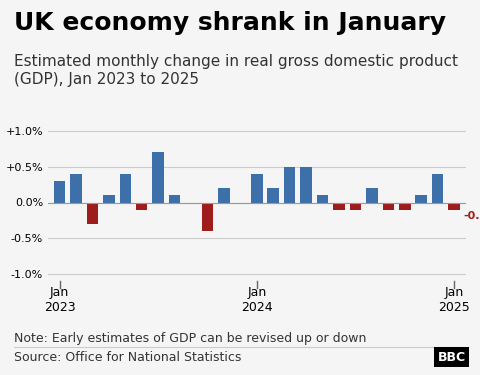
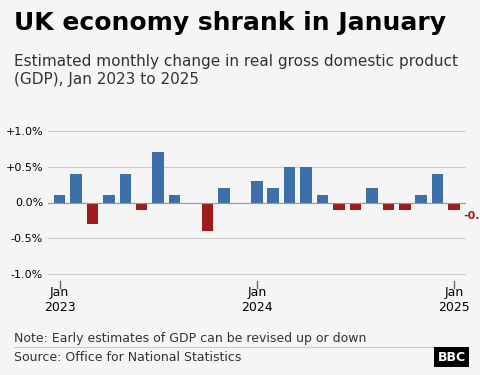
Jan 2023: 0.3% -> 0.1%
Jan 2024: 0.4% -> 0.3%
